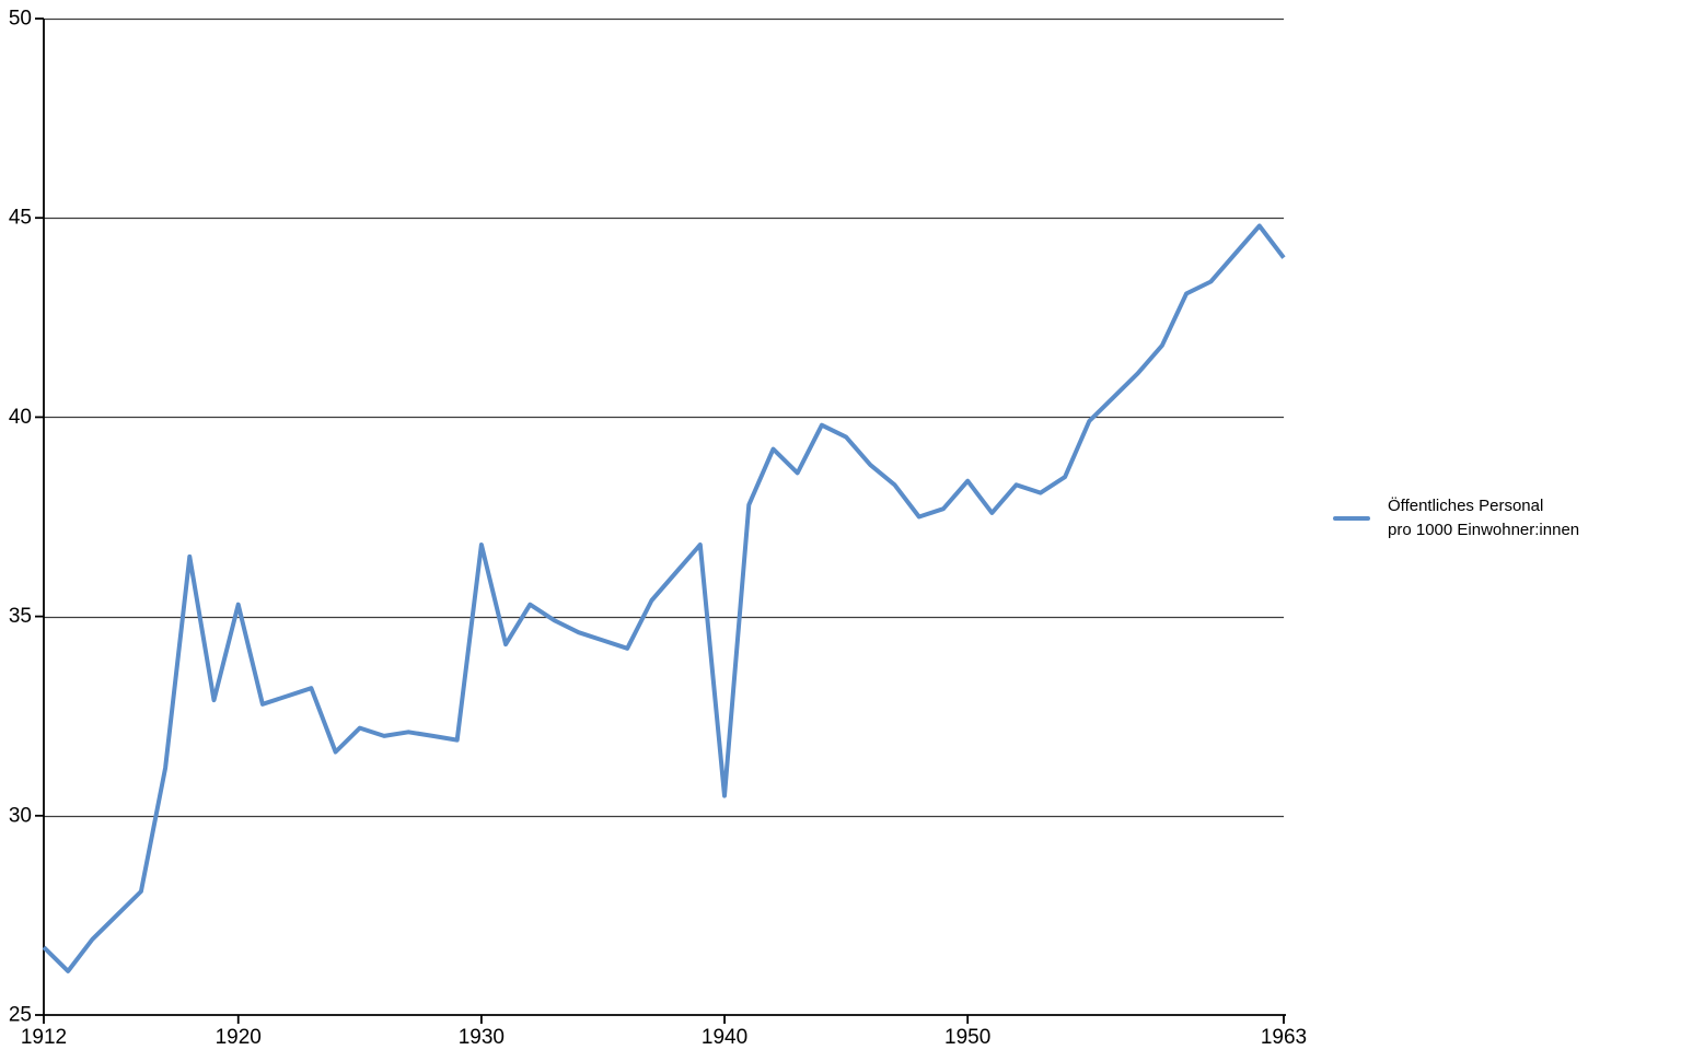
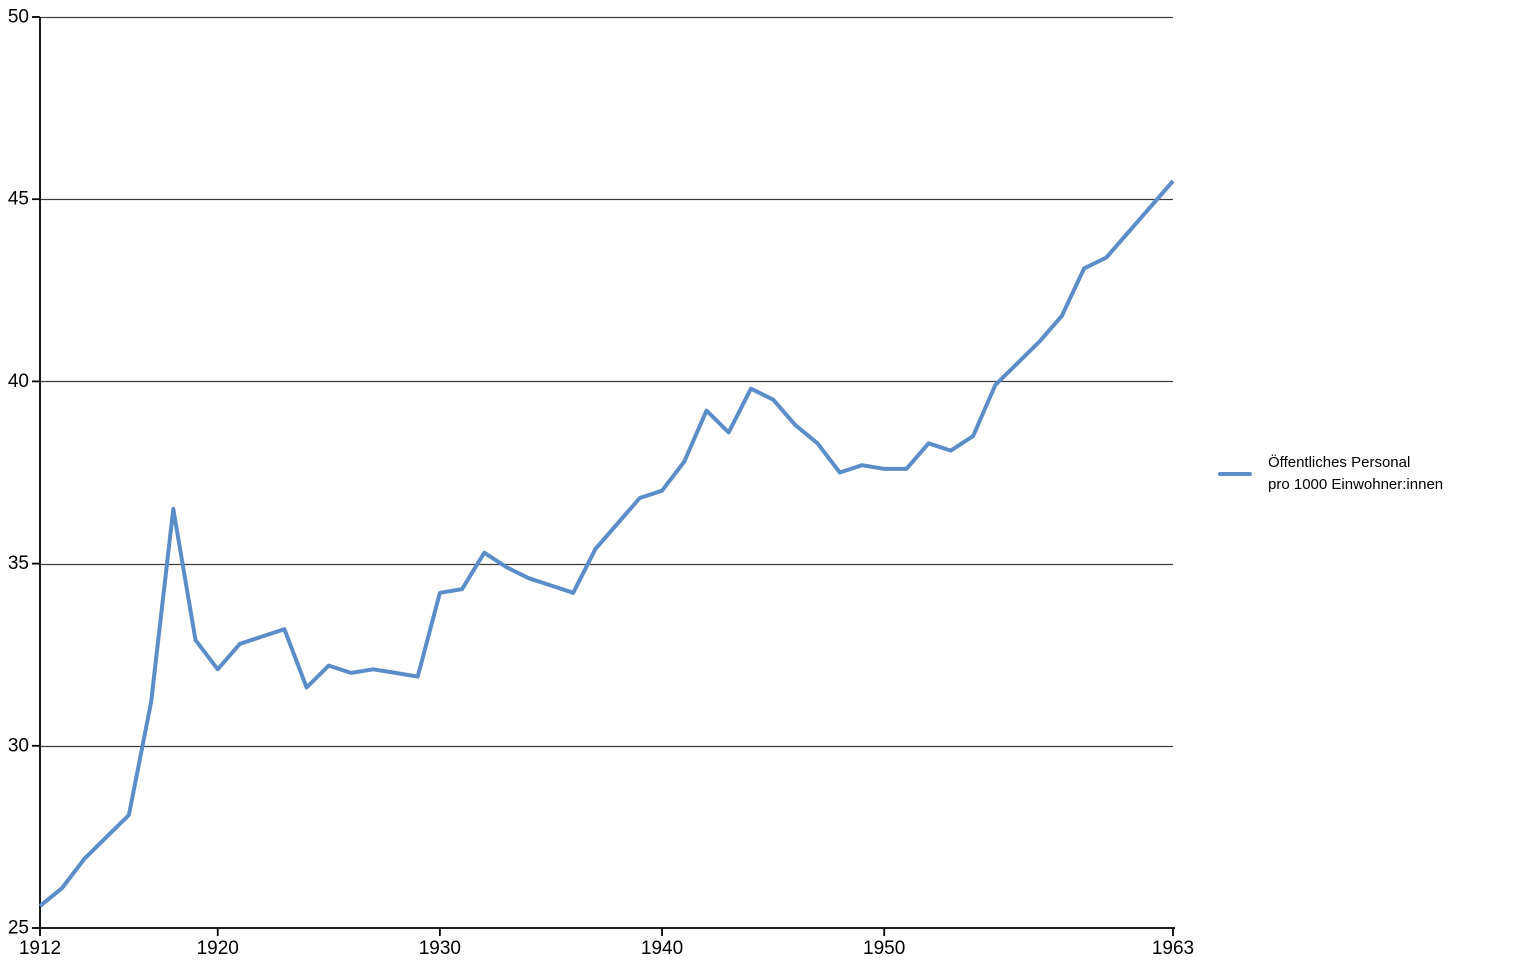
1912: 26.7 -> 25.6
1920: 35.3 -> 32.1
1930: 36.8 -> 34.2
1940: 30.5 -> 37.0
1950: 38.4 -> 37.6
1963: 44.0 -> 45.5
